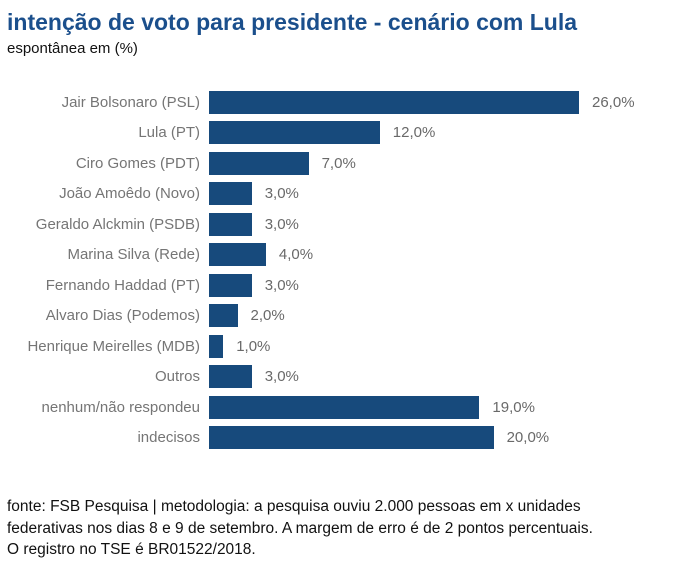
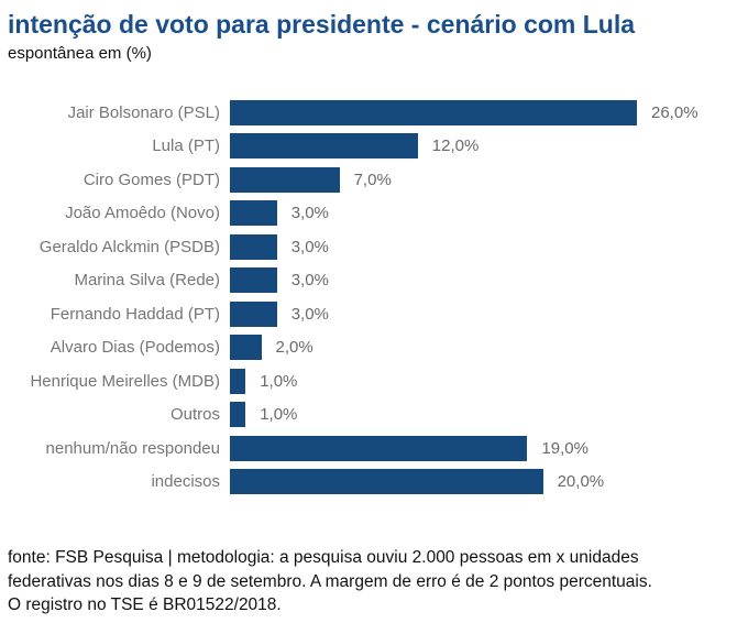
Marina Silva (Rede): 4,0% -> 3,0%
Outros: 3,0% -> 1,0%
